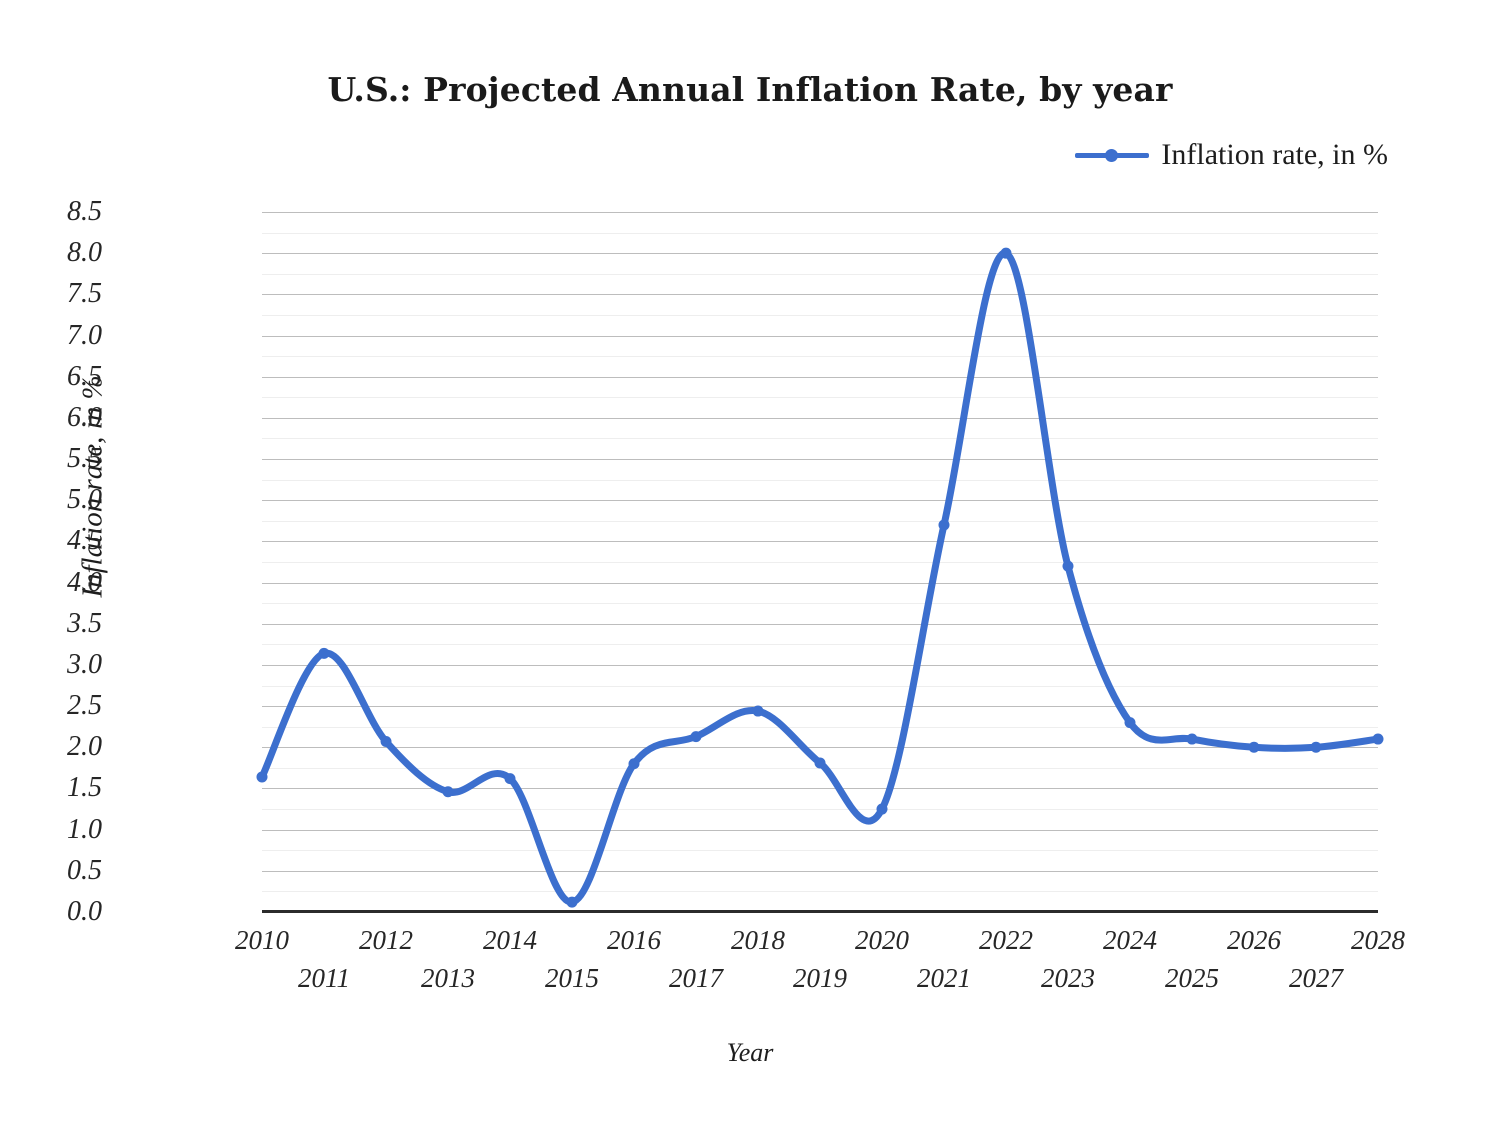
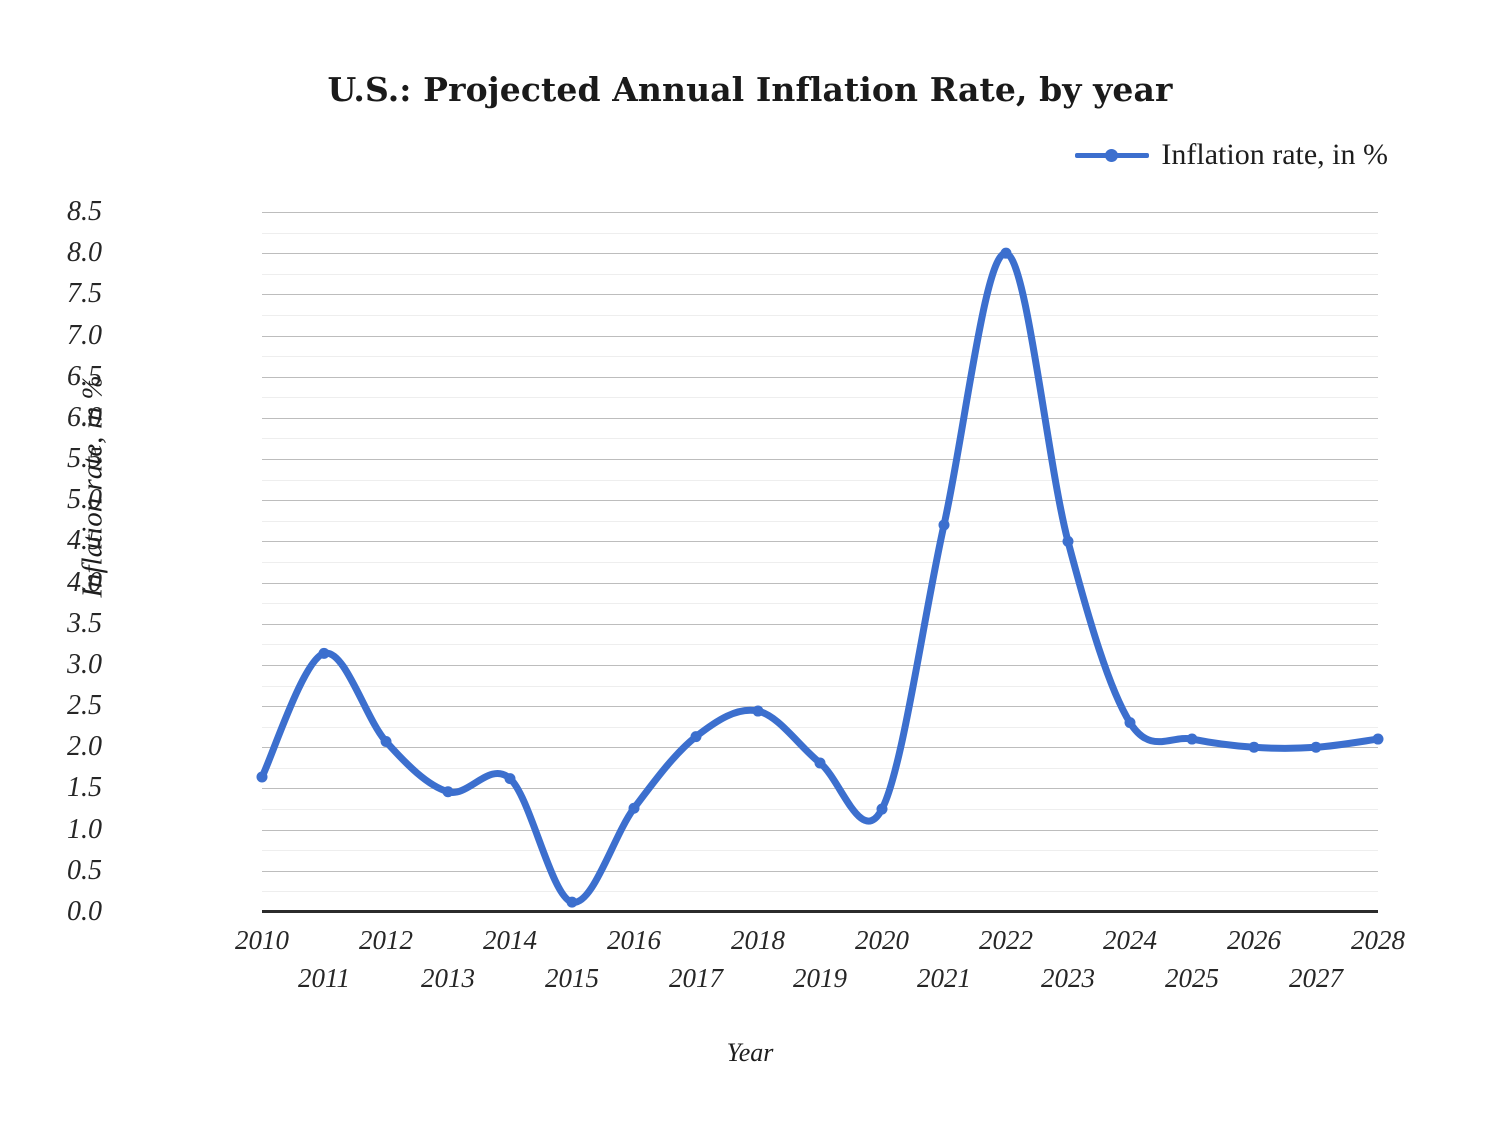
2016: 1.8 -> 1.3
2023: 4.2 -> 4.5
